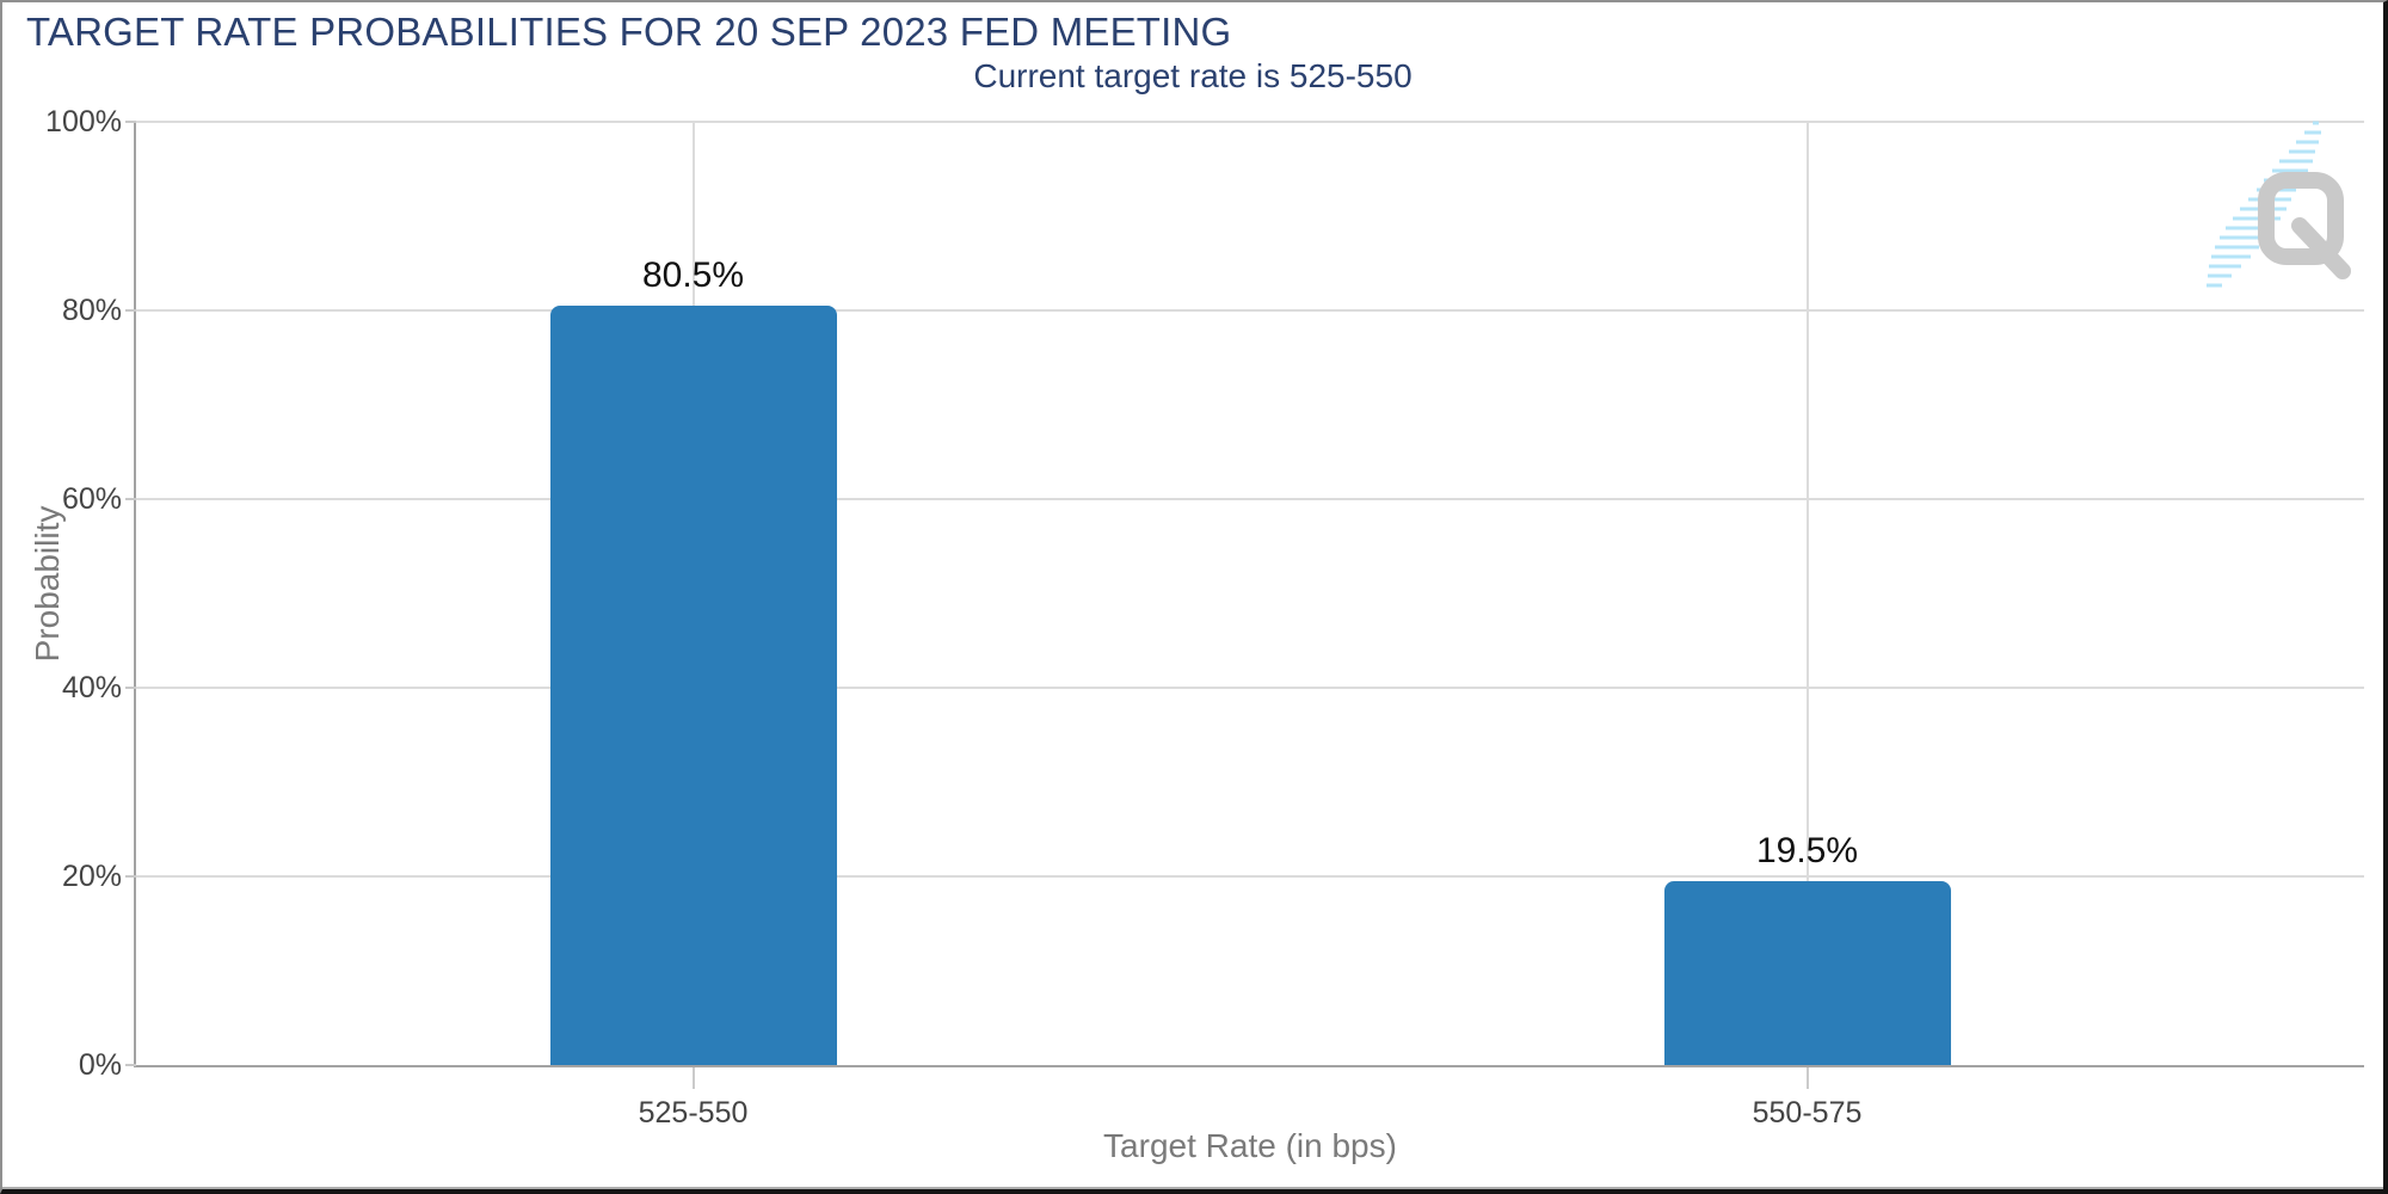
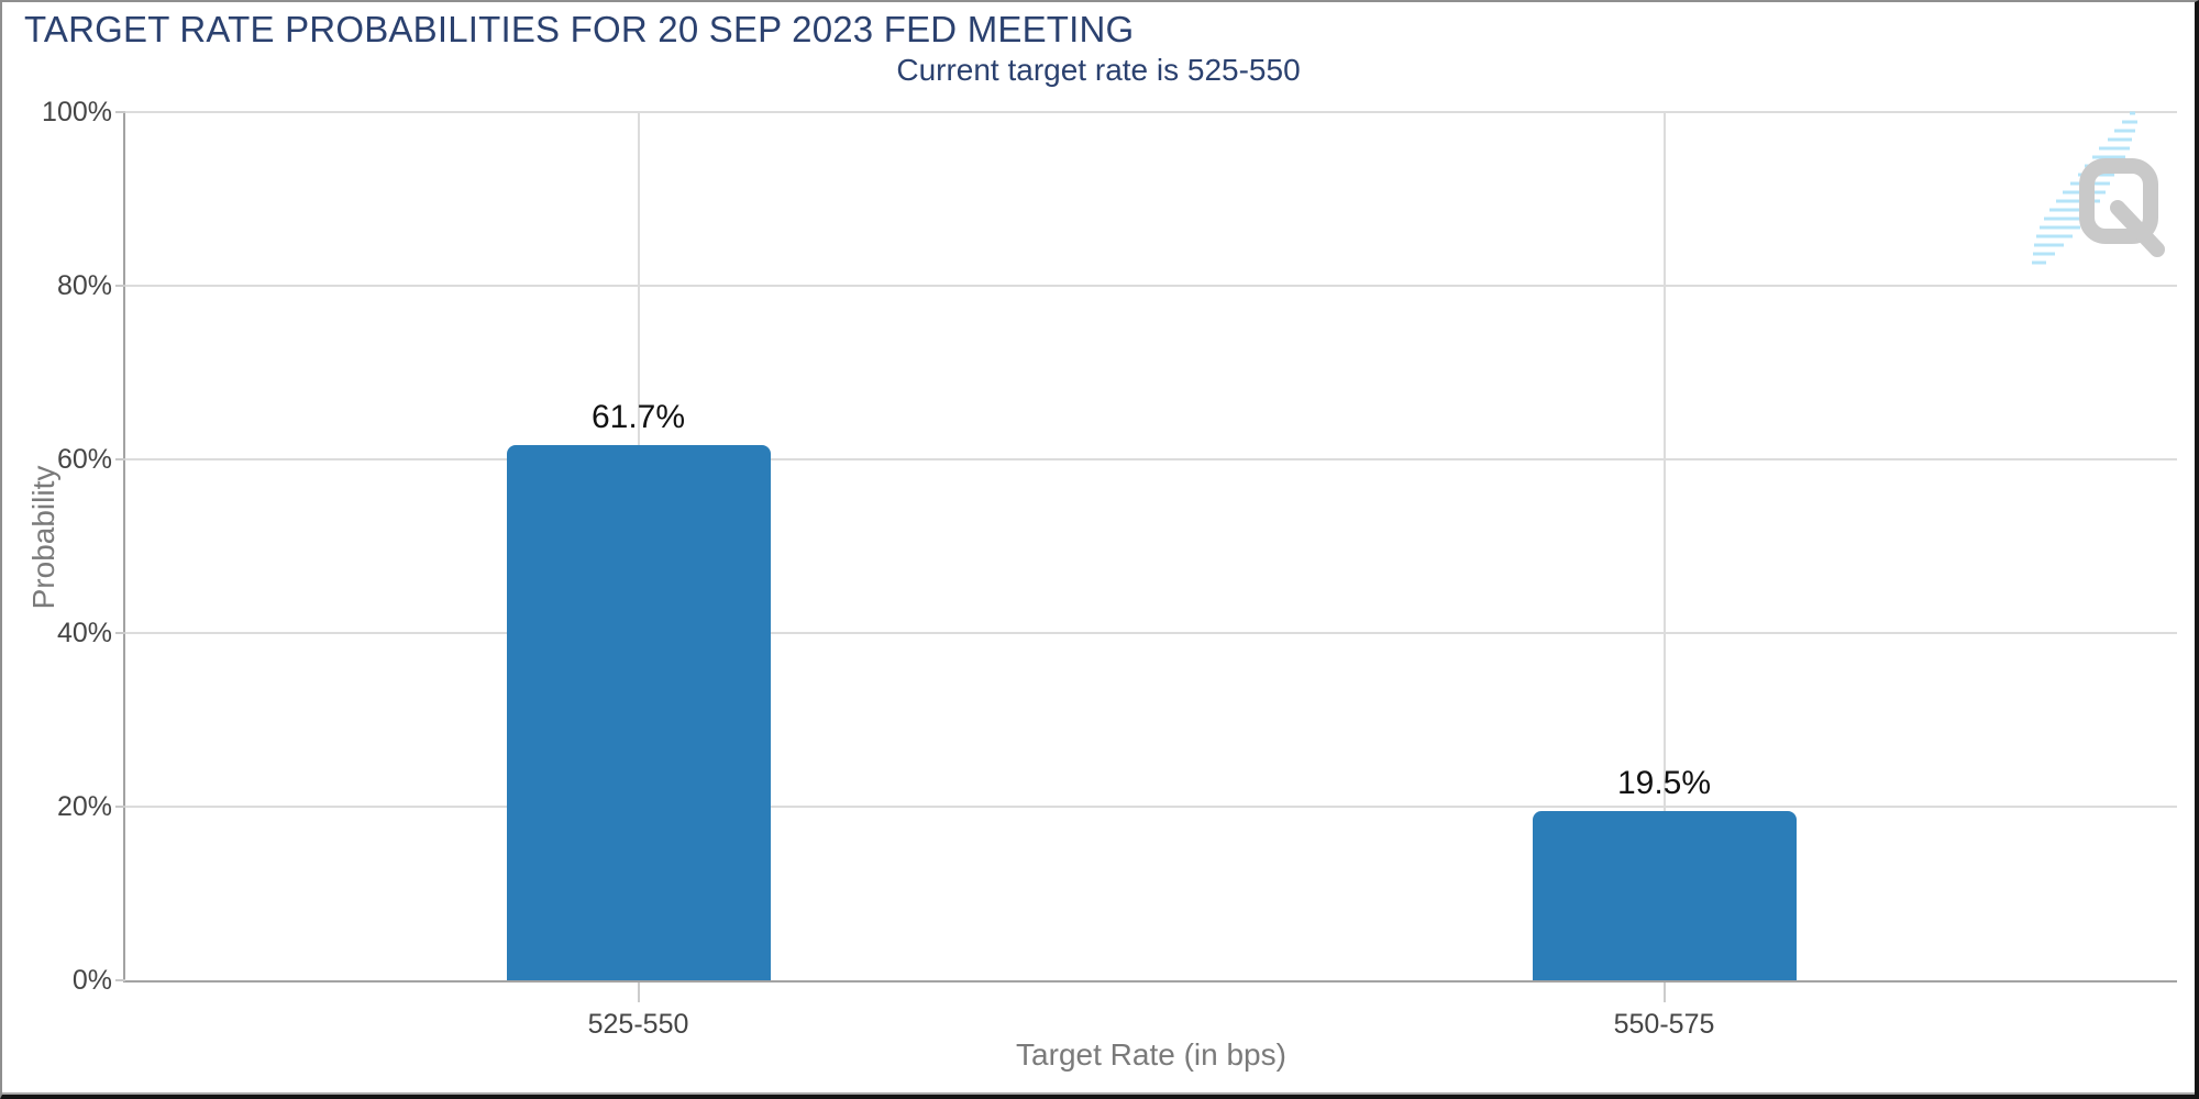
525-550: 80.5% -> 61.7%
